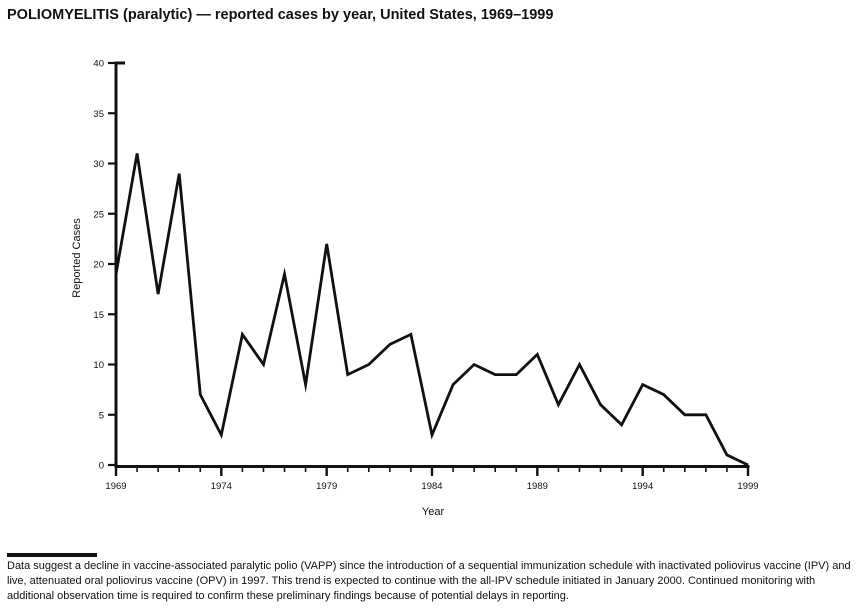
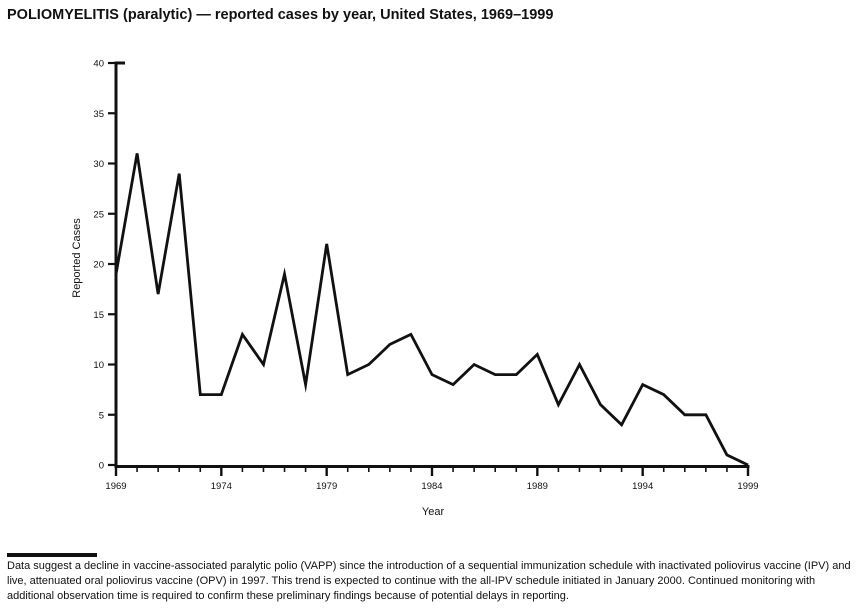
1974: 3 -> 7
1984: 3 -> 9
